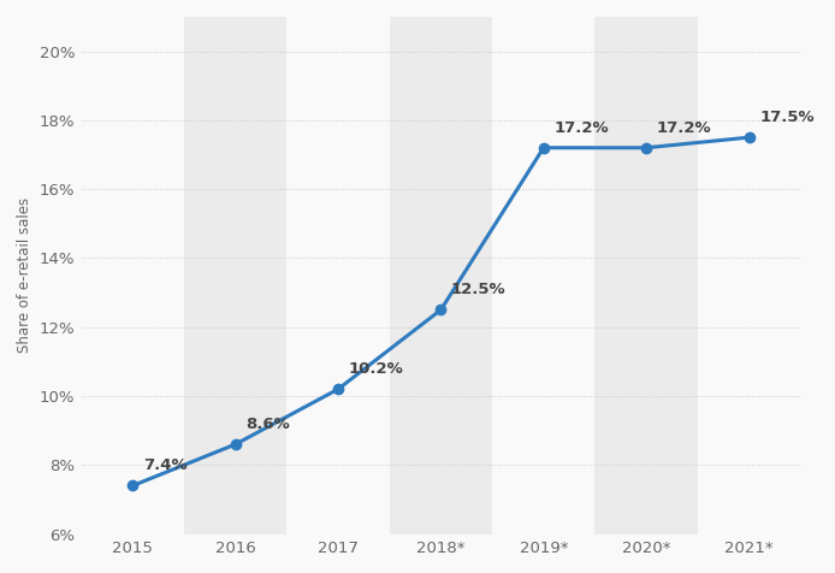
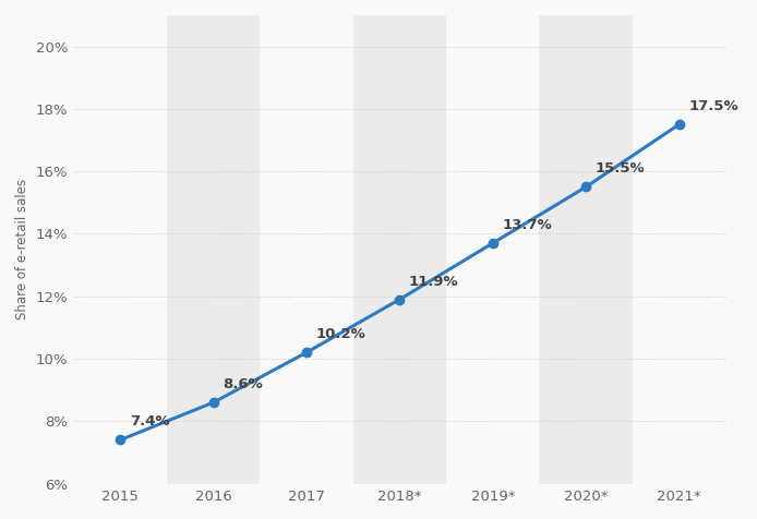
2018*: 12.5% -> 11.9%
2019*: 17.2% -> 13.7%
2020*: 17.2% -> 15.5%
